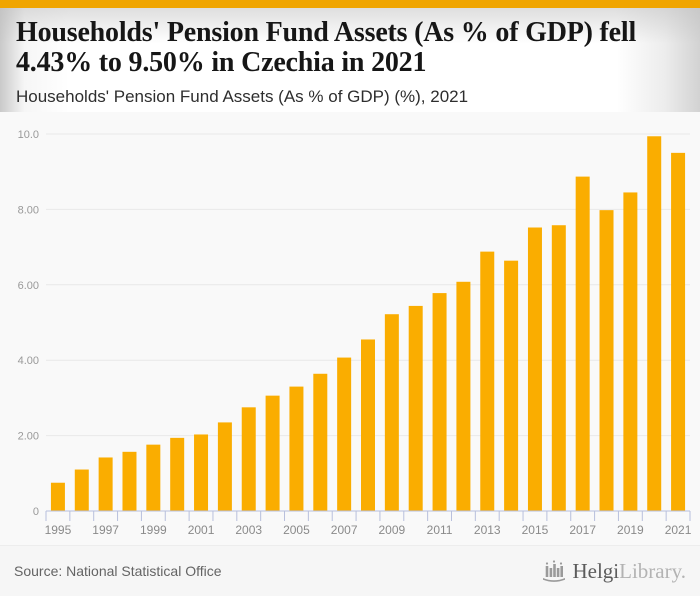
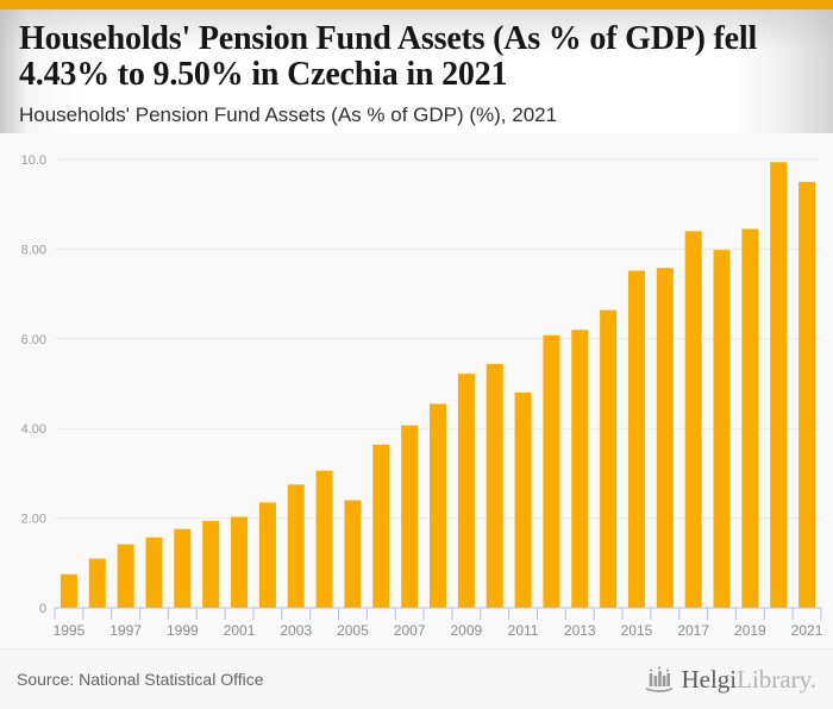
2005: 3.3 -> 2.4
2011: 5.8 -> 4.8
2013: 6.9 -> 6.2
2017: 8.9 -> 8.4
